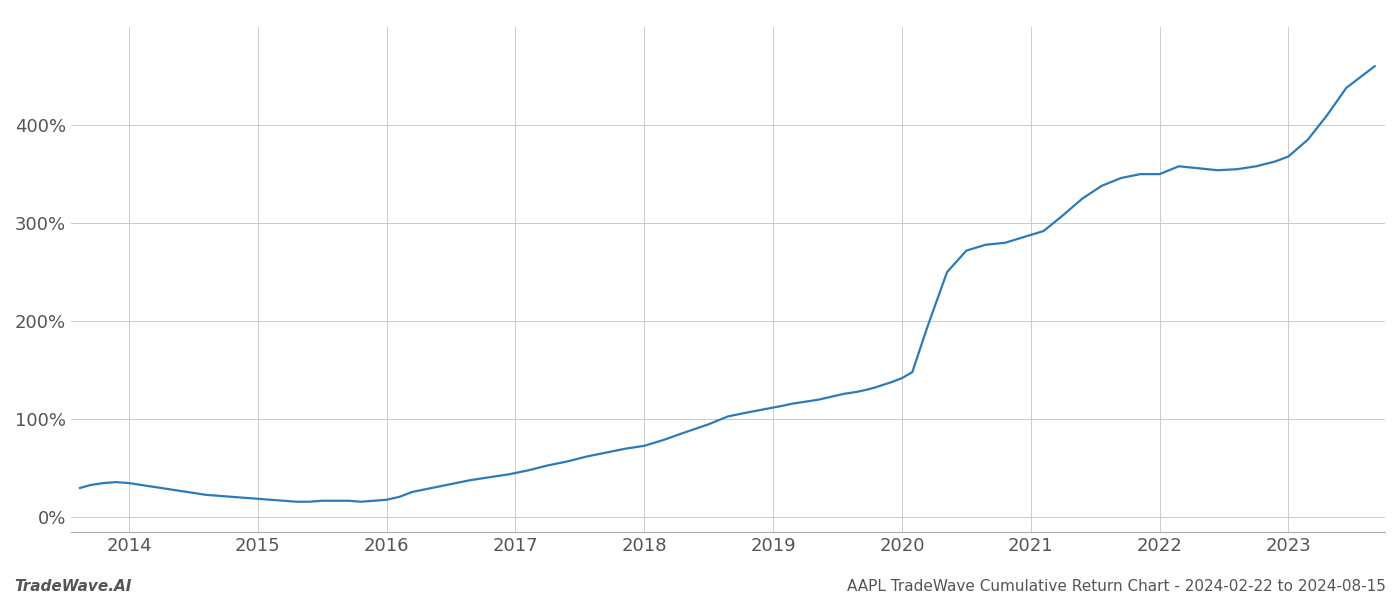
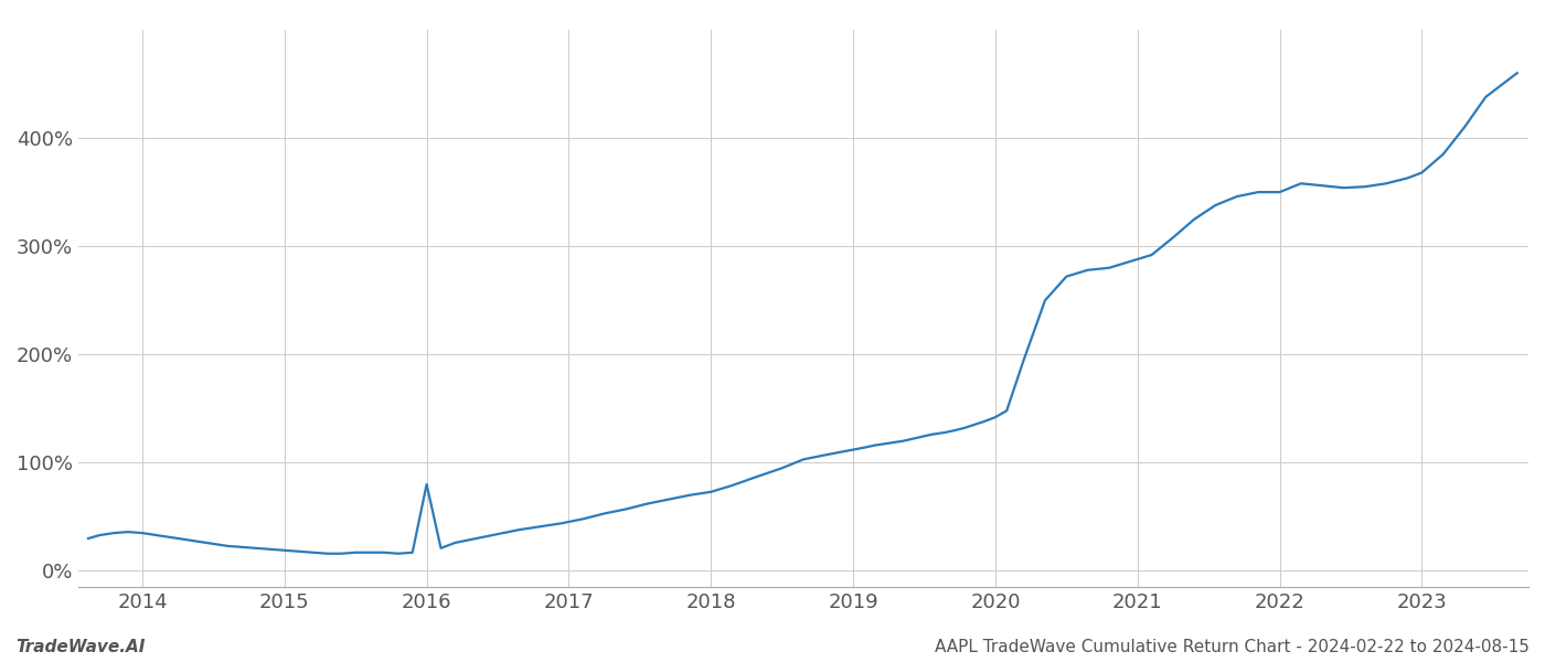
2016: 18% -> 80%
